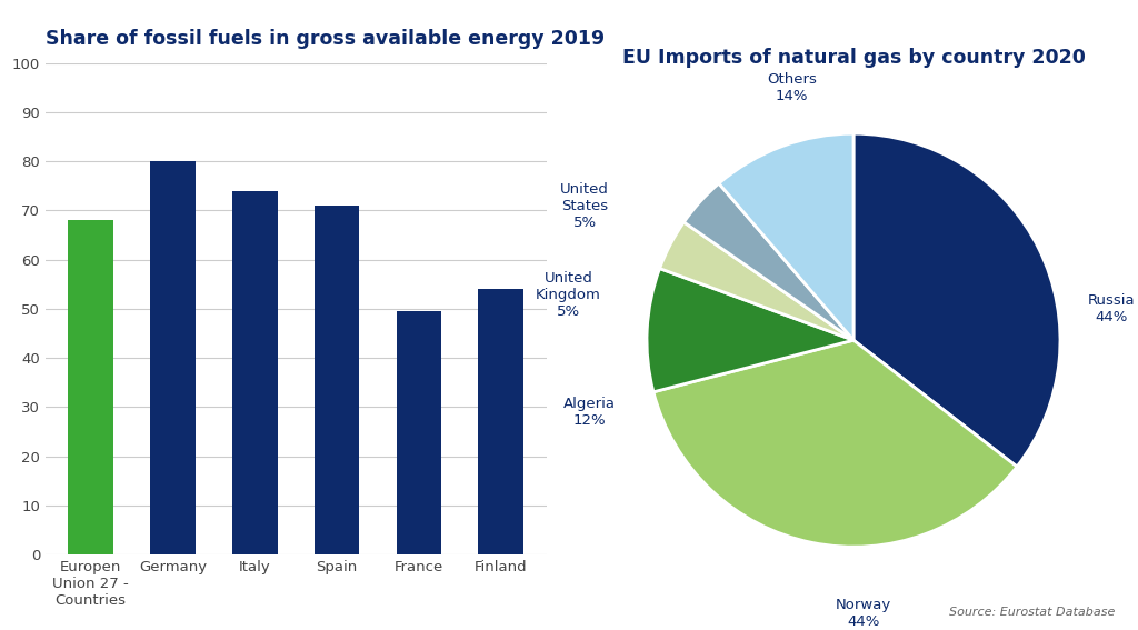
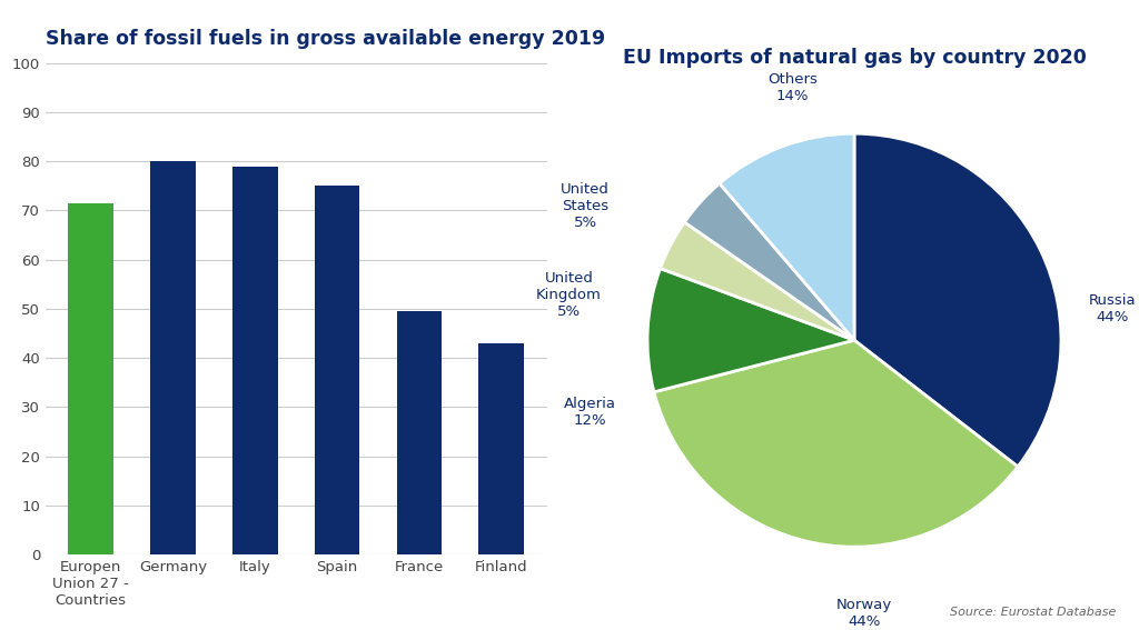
Europen Union 27 - Countries: 68.0 -> 71.5
Italy: 74.0 -> 79.0
Spain: 71.0 -> 75.0
Finland: 54.0 -> 43.0
